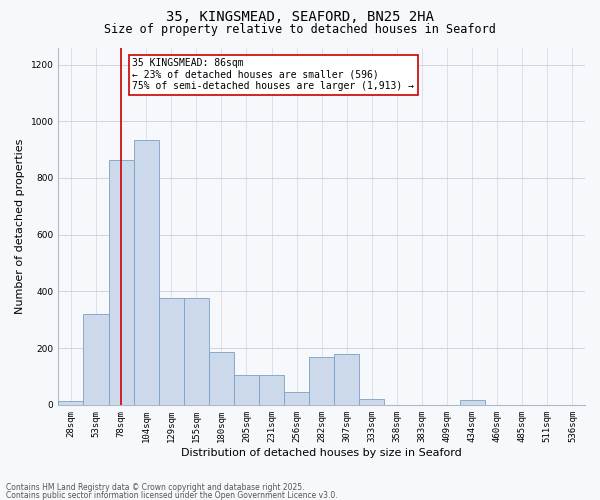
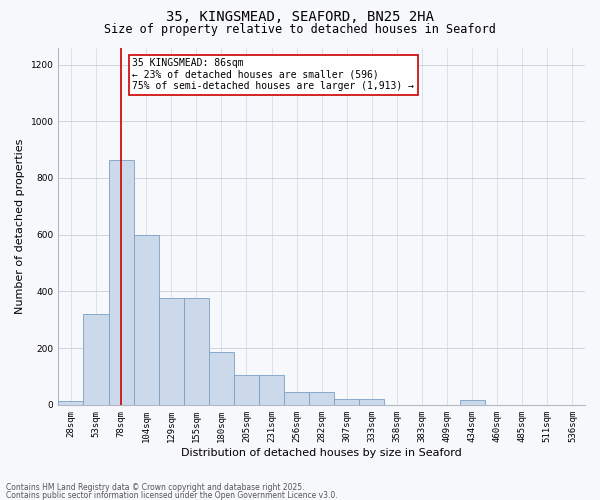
104sqm: 935 -> 600
282sqm: 170 -> 45
307sqm: 180 -> 20
